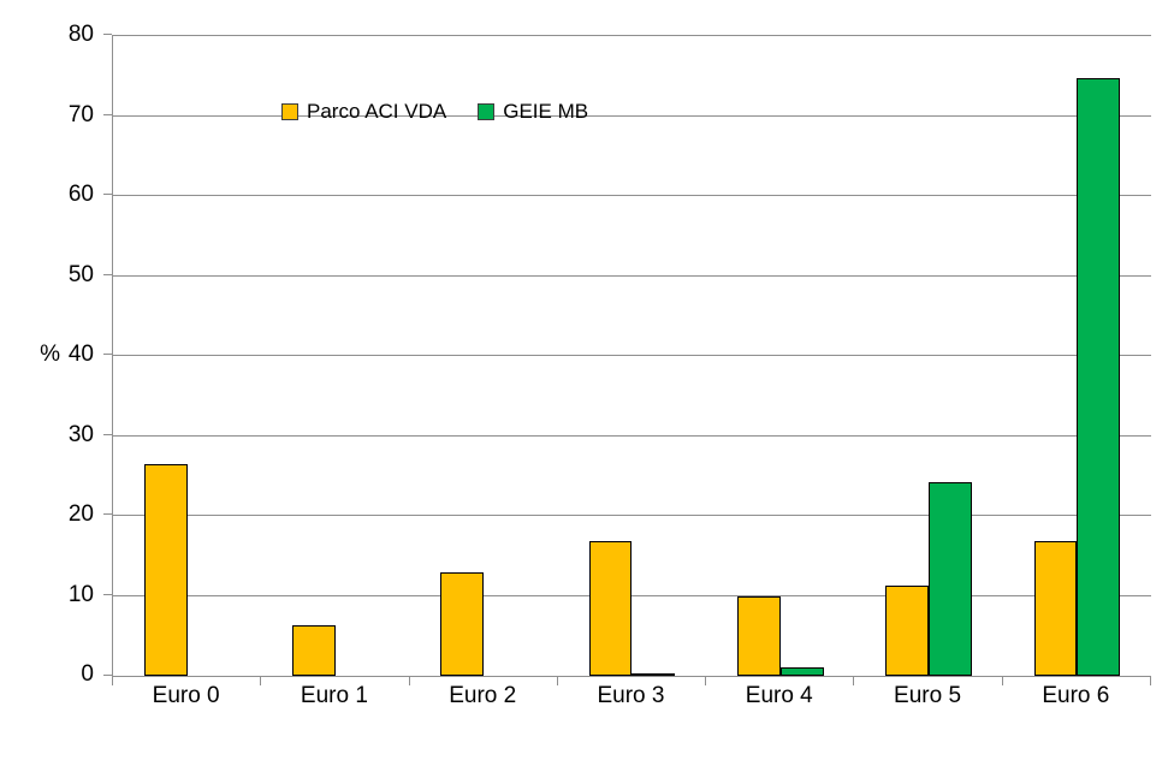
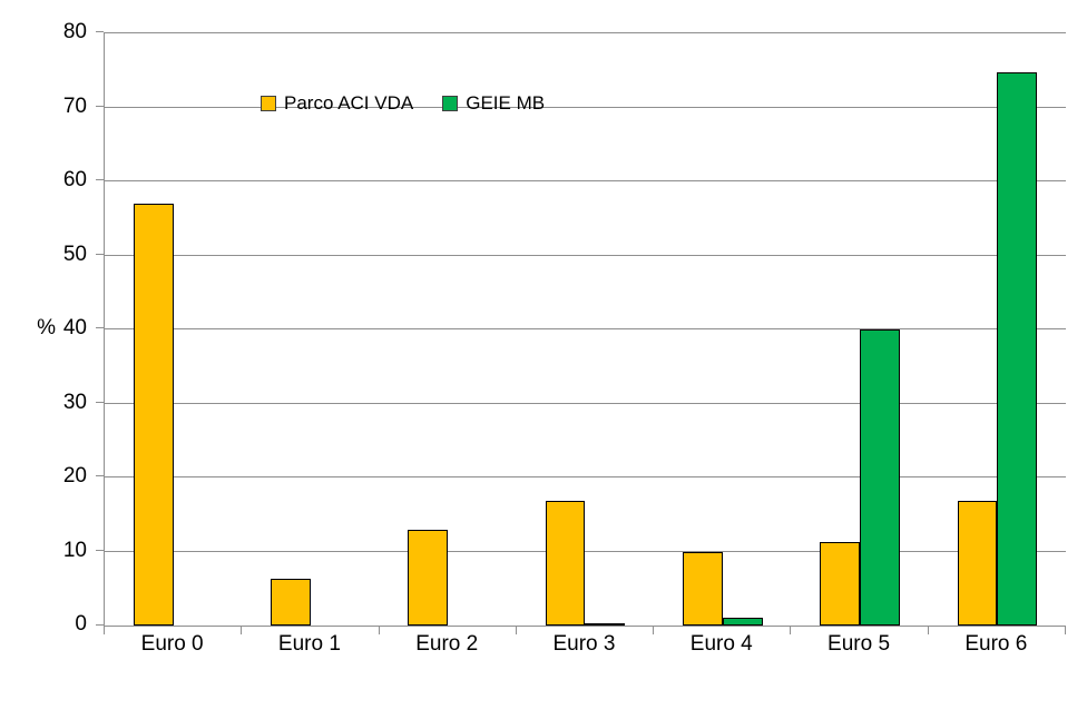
Parco ACI VDA/Euro 0: 26 -> 57
GEIE MB/Euro 5: 24 -> 40
